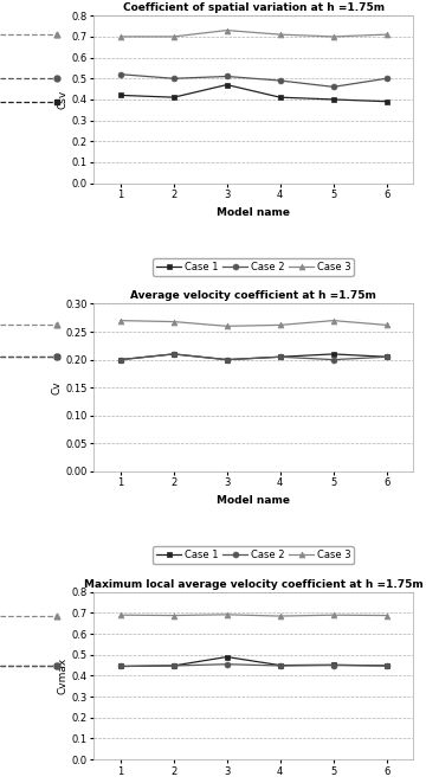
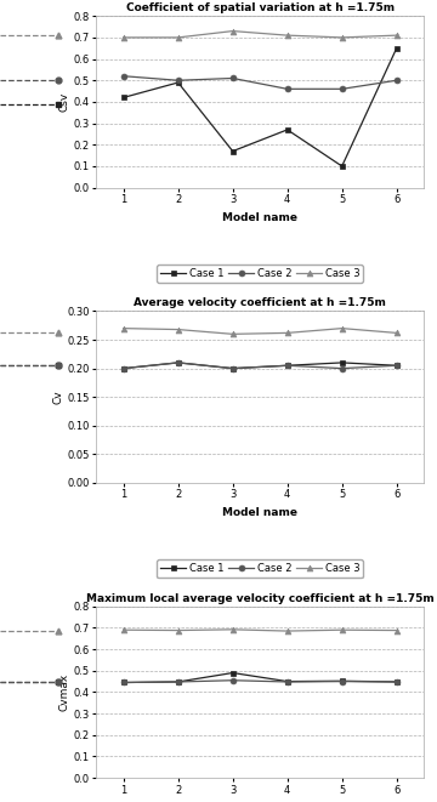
Coefficient of spatial variation at h =1.75m/Case 1/2: 0.41 -> 0.49
Coefficient of spatial variation at h =1.75m/Case 1/3: 0.47 -> 0.17
Coefficient of spatial variation at h =1.75m/Case 1/4: 0.41 -> 0.27
Coefficient of spatial variation at h =1.75m/Case 2/4: 0.49 -> 0.46
Coefficient of spatial variation at h =1.75m/Case 1/5: 0.40 -> 0.10
Coefficient of spatial variation at h =1.75m/Case 1/6: 0.39 -> 0.65
